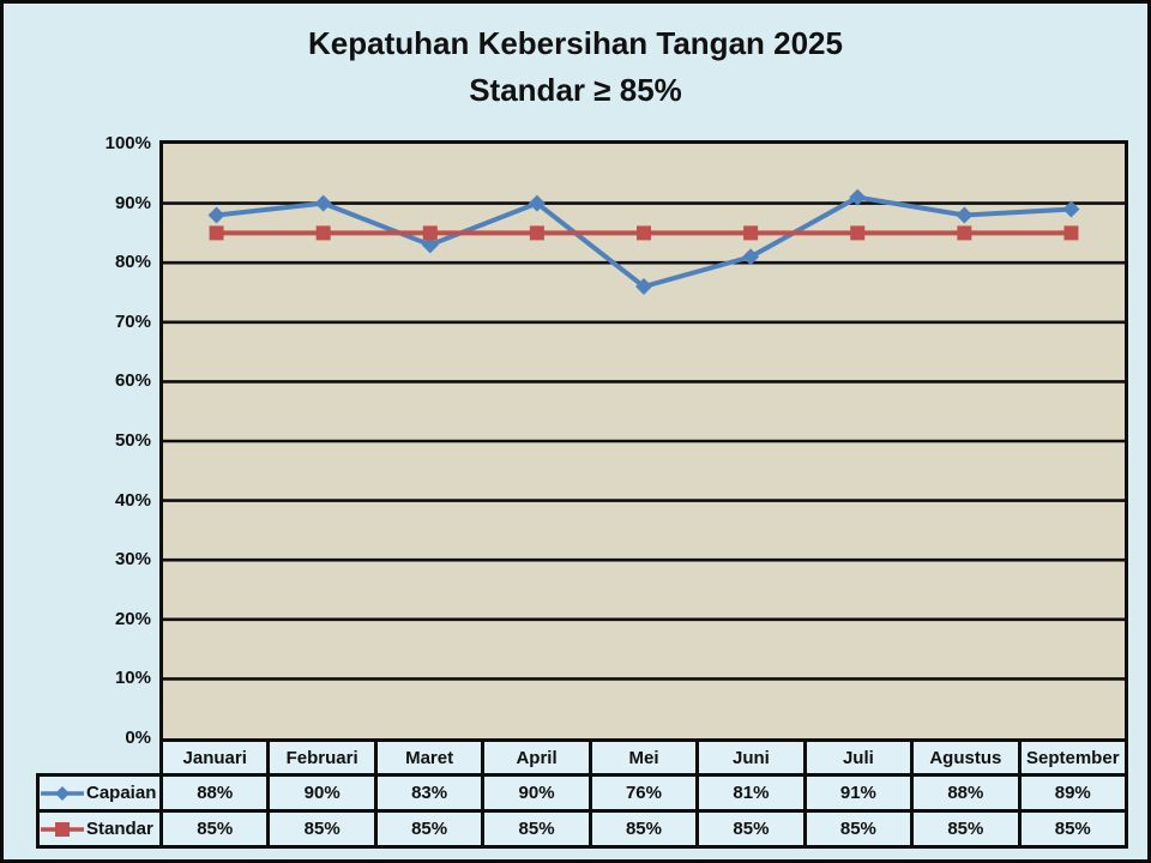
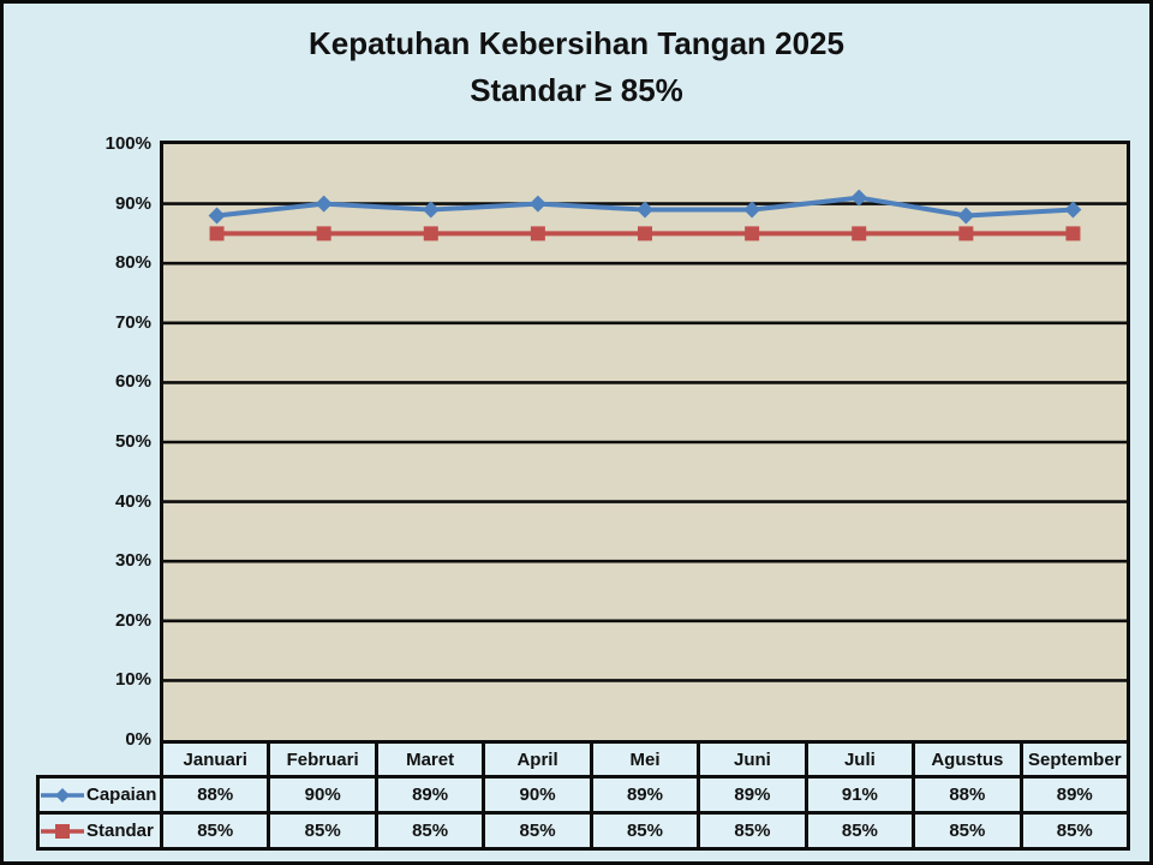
Capaian/Maret: 83% -> 89%
Capaian/Mei: 76% -> 89%
Capaian/Juni: 81% -> 89%
